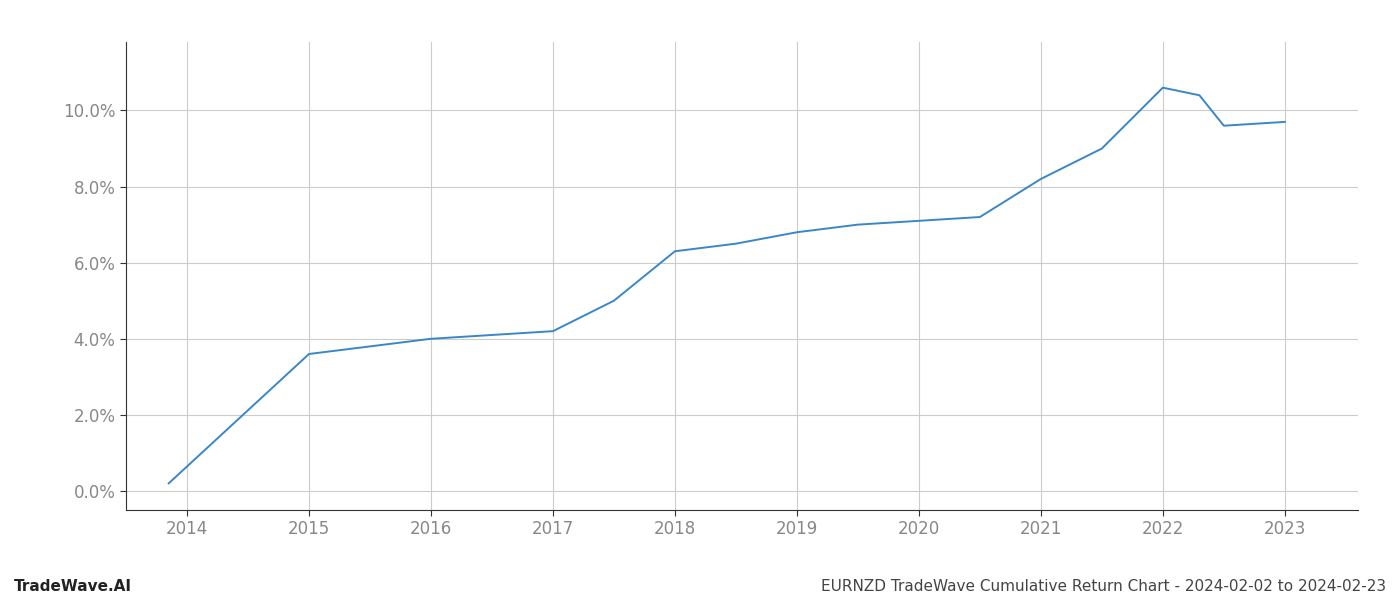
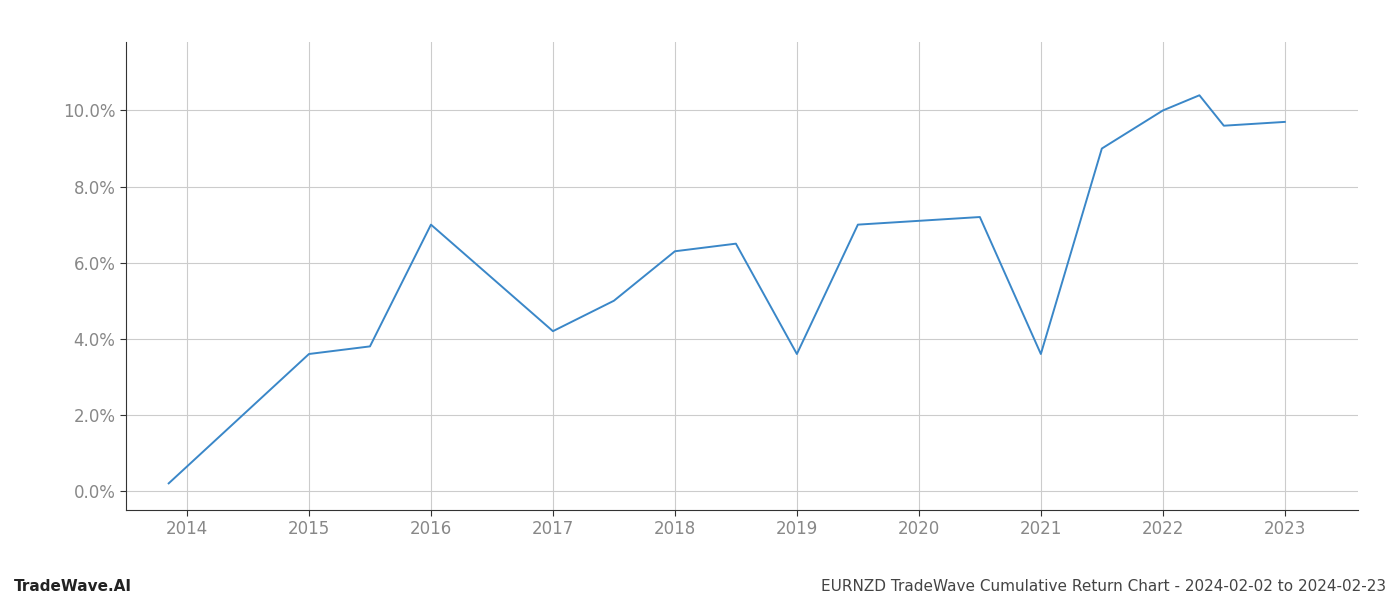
2016: 4.0% -> 7.0%
2019: 6.8% -> 3.6%
2021: 8.2% -> 3.6%
2022: 10.6% -> 10.0%
